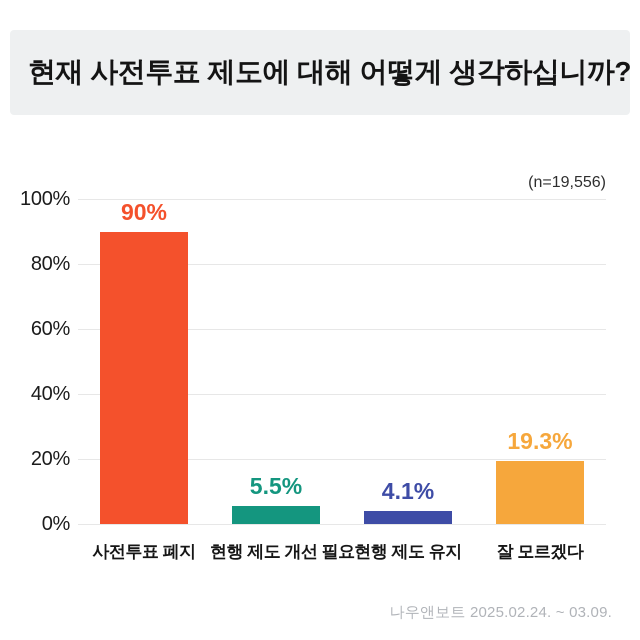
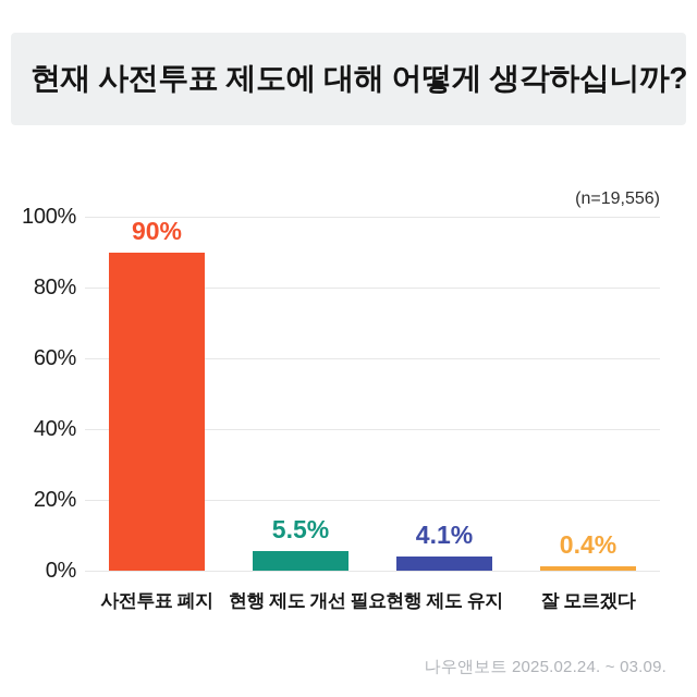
잘 모르겠다: 19.3% -> 0.4%
